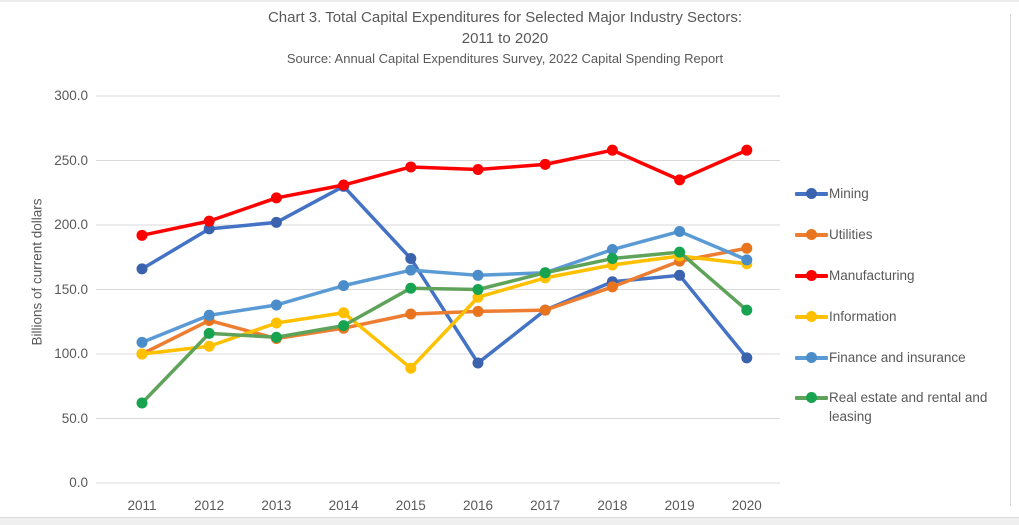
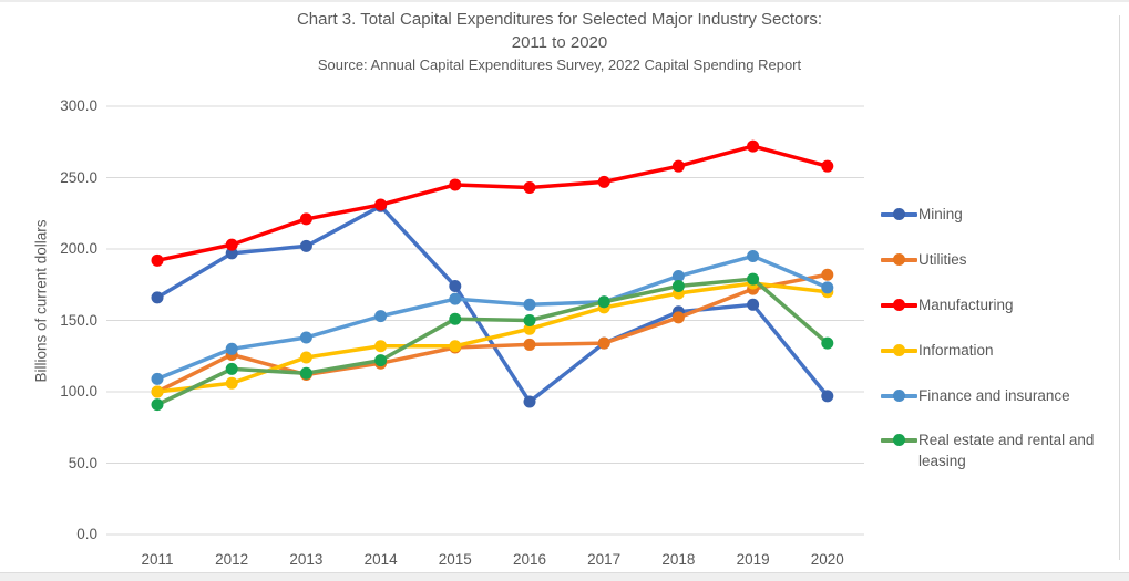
Real estate and rental and leasing/2011: 62 -> 91
Information/2015: 89 -> 132
Manufacturing/2019: 235 -> 272
